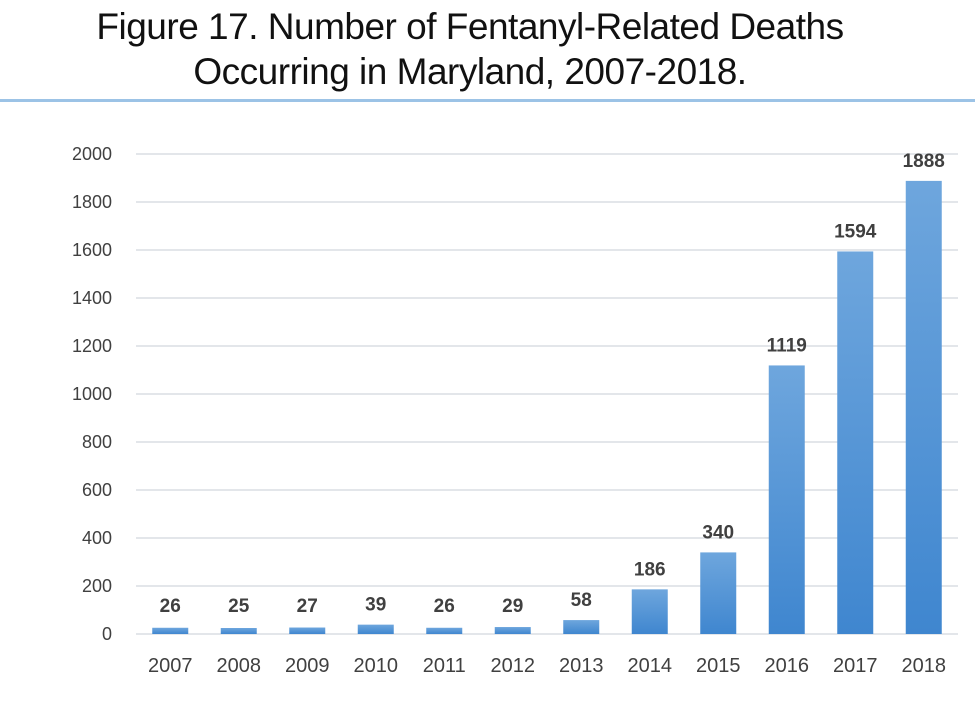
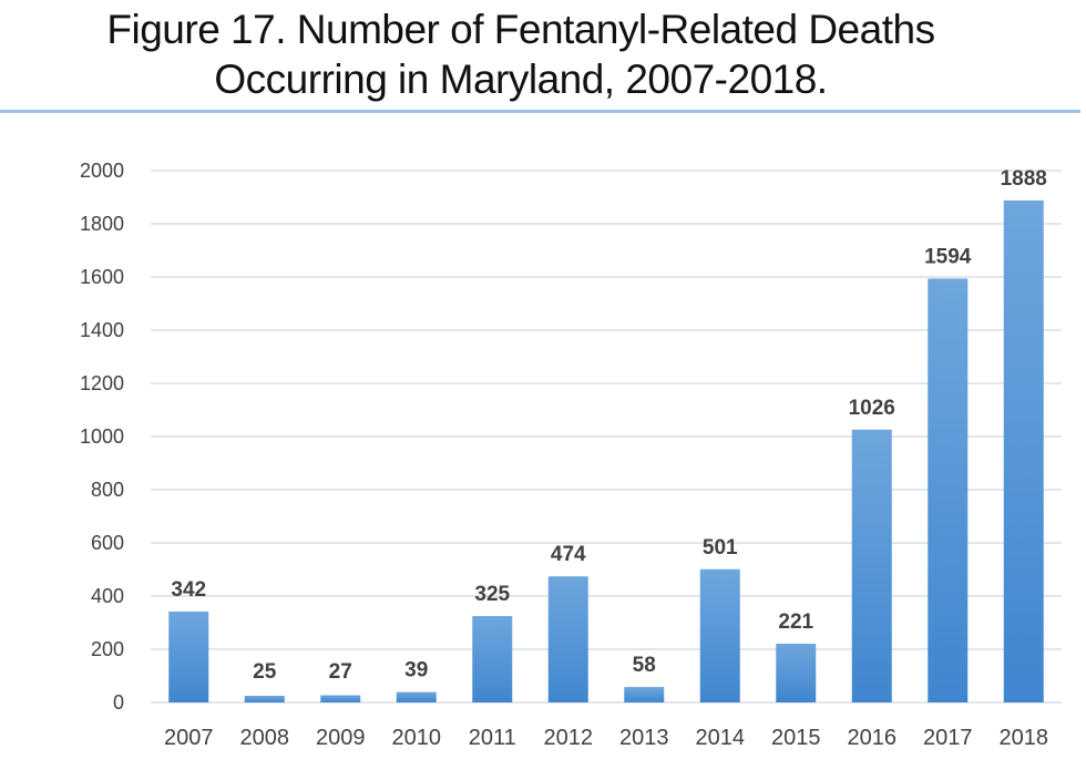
2007: 26 -> 342
2011: 26 -> 325
2012: 29 -> 474
2014: 186 -> 501
2015: 340 -> 221
2016: 1119 -> 1026
